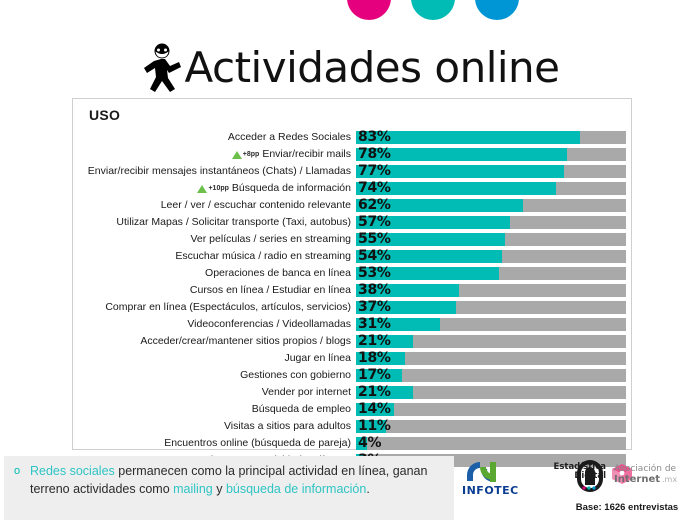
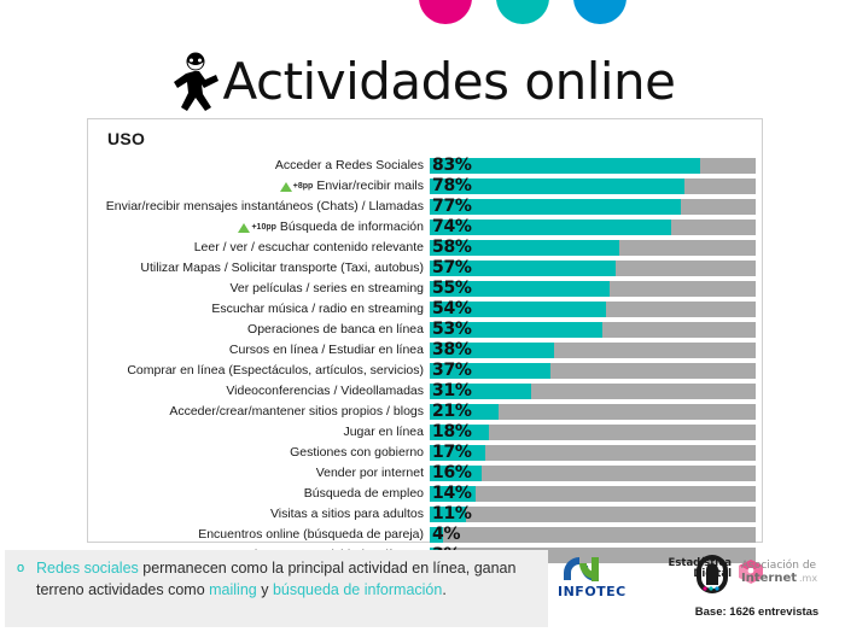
Leer / ver / escuchar contenido relevante: 62% -> 58%
Vender por internet: 21% -> 16%
